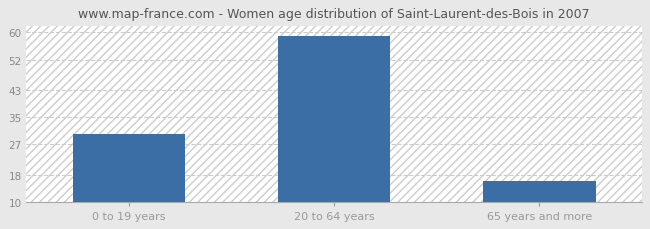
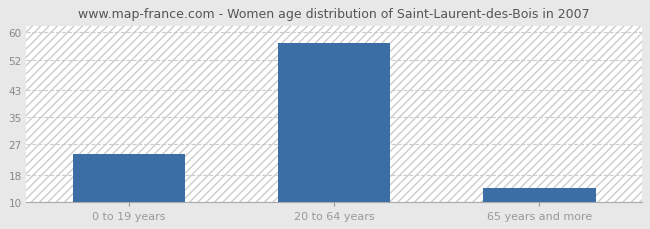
0 to 19 years: 30 -> 24
20 to 64 years: 59 -> 57
65 years and more: 16 -> 14
